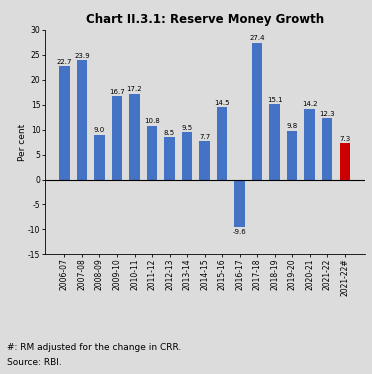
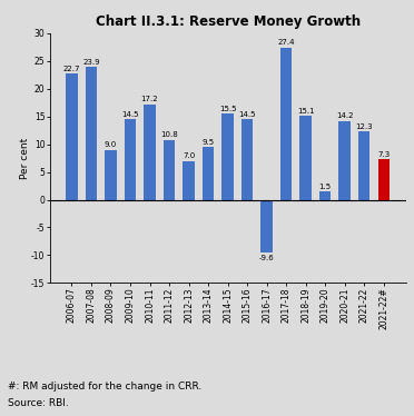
2009-10: 16.7 -> 14.5
2012-13: 8.5 -> 7.0
2014-15: 7.7 -> 15.5
2019-20: 9.8 -> 1.5
